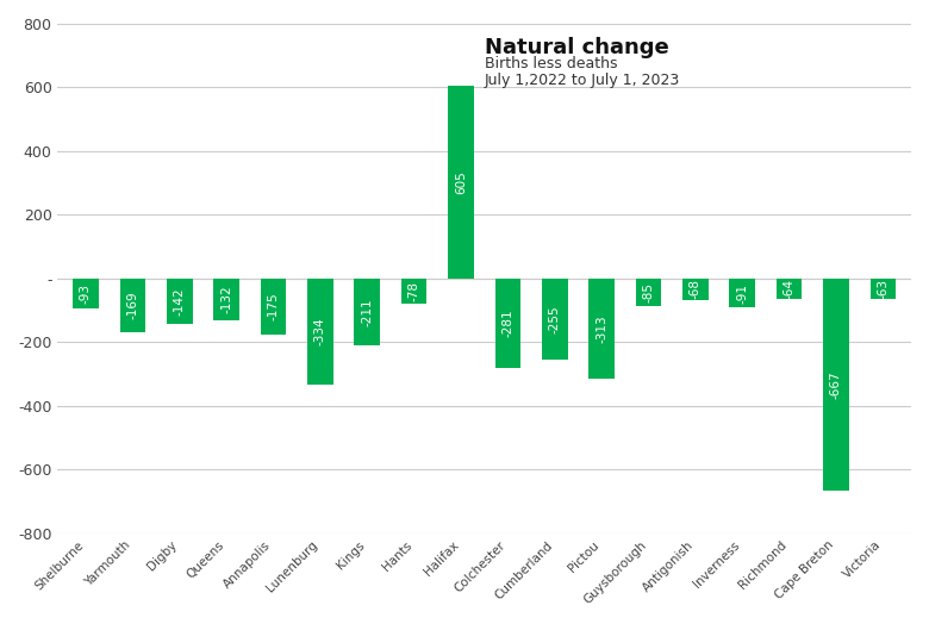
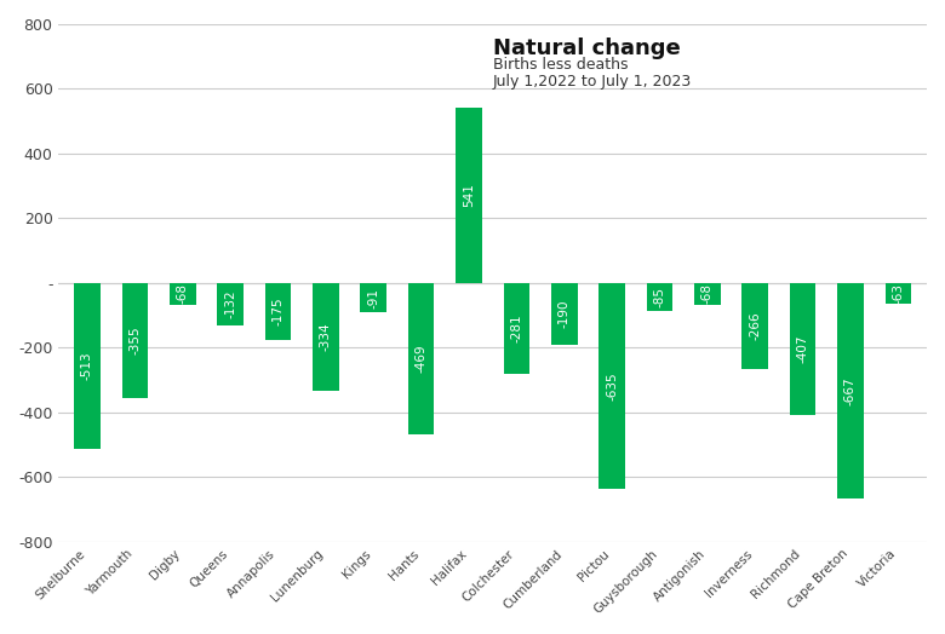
Shelburne: -93 -> -513
Yarmouth: -169 -> -355
Digby: -142 -> -68
Kings: -211 -> -91
Hants: -78 -> -469
Halifax: 605 -> 541
Cumberland: -255 -> -190
Pictou: -313 -> -635
Inverness: -91 -> -266
Richmond: -64 -> -407
